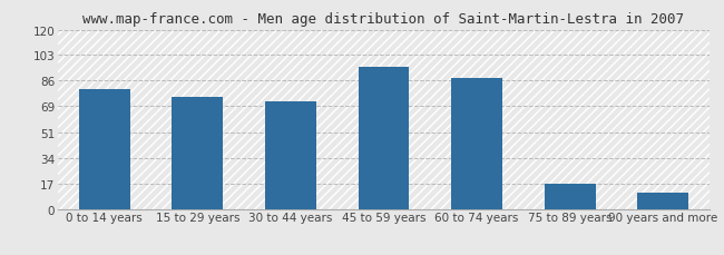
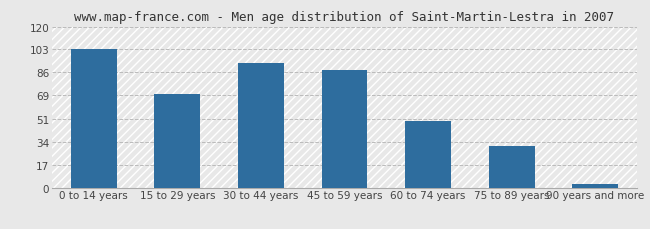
0 to 14 years: 80 -> 103
15 to 29 years: 75 -> 70
30 to 44 years: 72 -> 93
45 to 59 years: 95 -> 88
60 to 74 years: 88 -> 50
75 to 89 years: 17 -> 31
90 years and more: 11 -> 3
